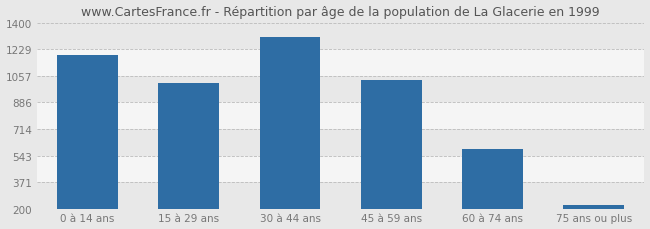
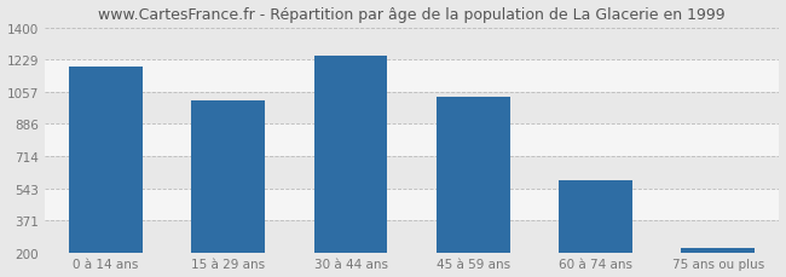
30 à 44 ans: 1310 -> 1250
